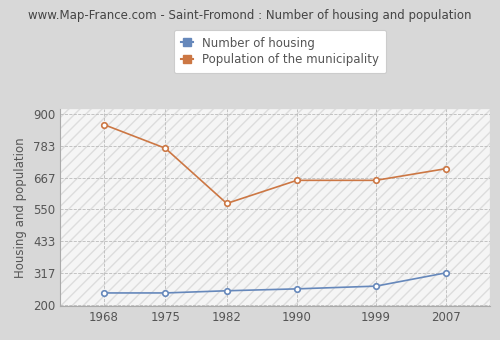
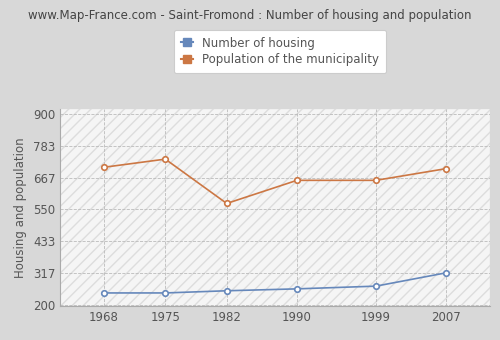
Population of the municipality/1968: 862 -> 705
Population of the municipality/1975: 775 -> 735
